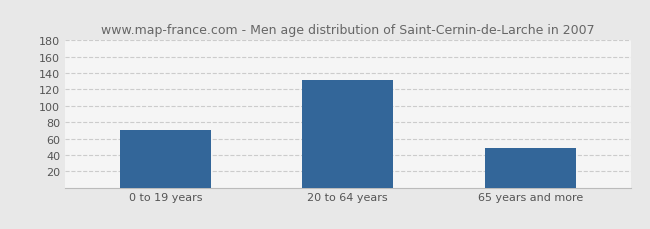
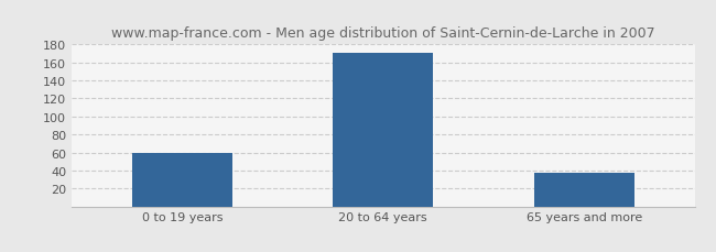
0 to 19 years: 70 -> 60
20 to 64 years: 132 -> 171
65 years and more: 48 -> 37
